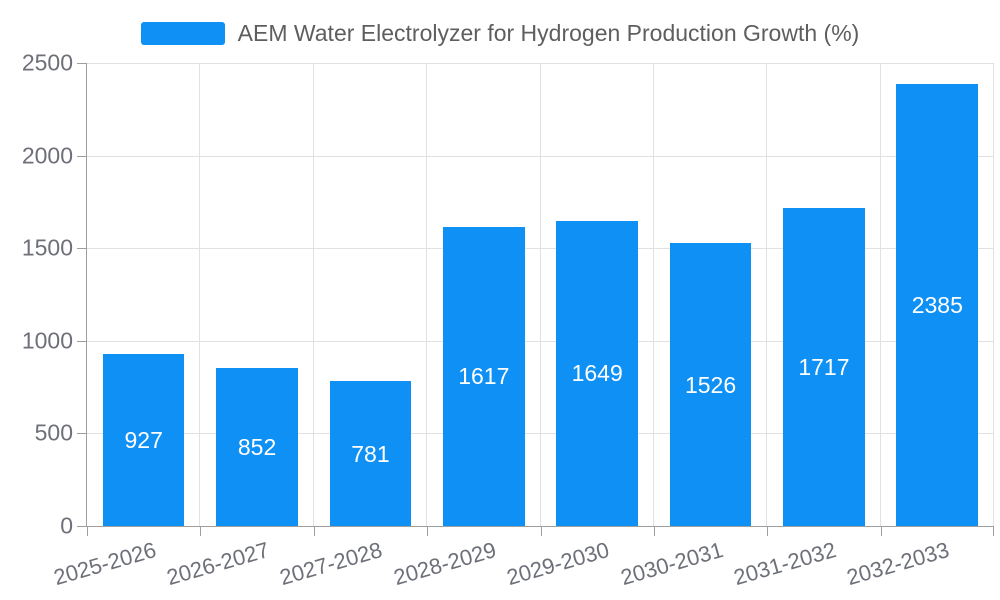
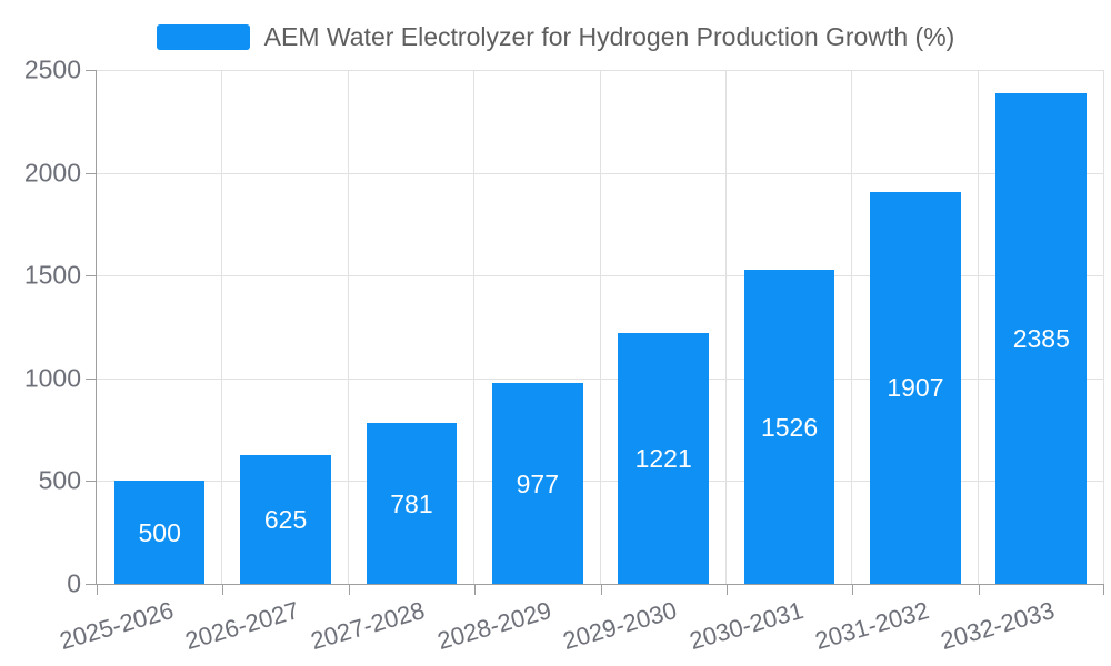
2025-2026: 927 -> 500
2026-2027: 852 -> 625
2028-2029: 1617 -> 977
2029-2030: 1649 -> 1221
2031-2032: 1717 -> 1907
